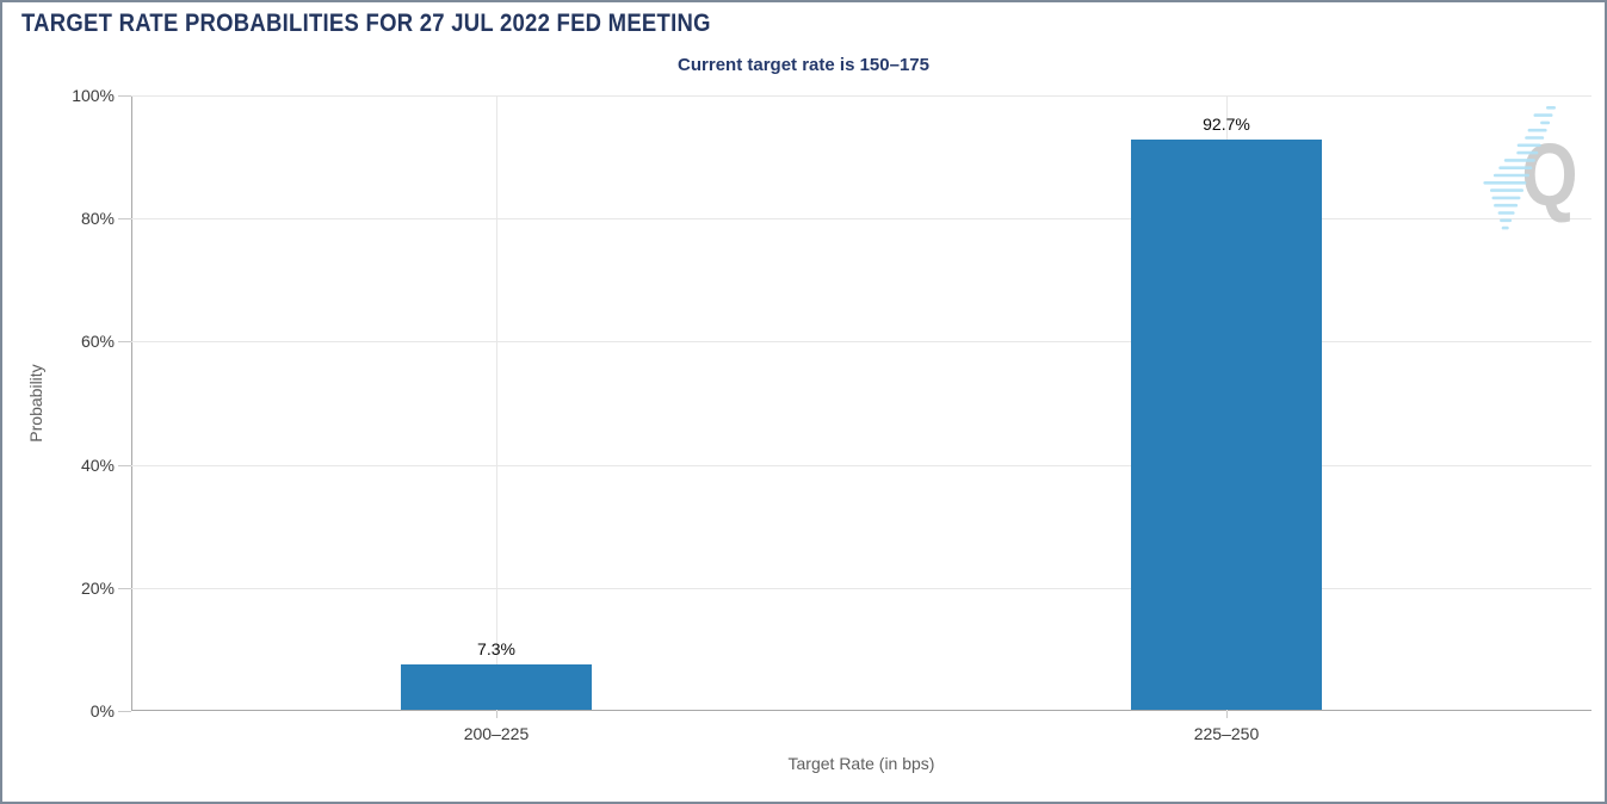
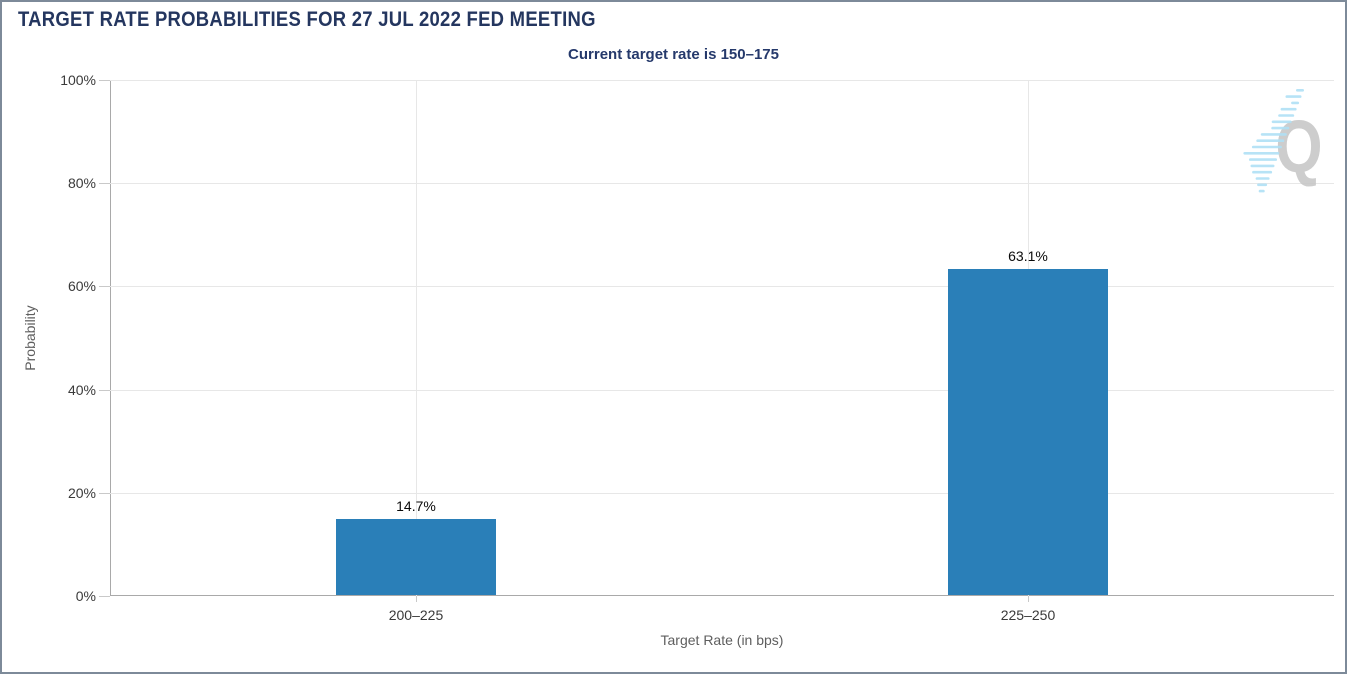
200–225: 7.3% -> 14.7%
225–250: 92.7% -> 63.1%
